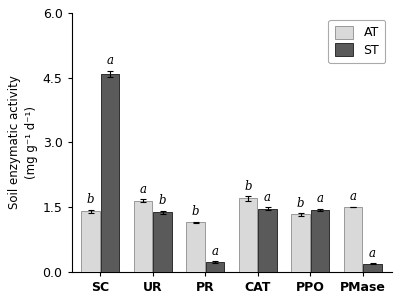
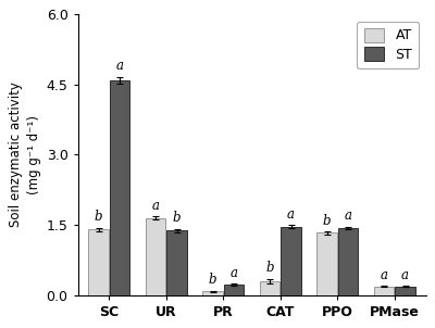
AT/PR: 1.15 -> 0.08
AT/CAT: 1.70 -> 0.30
AT/PMase: 1.50 -> 0.18
